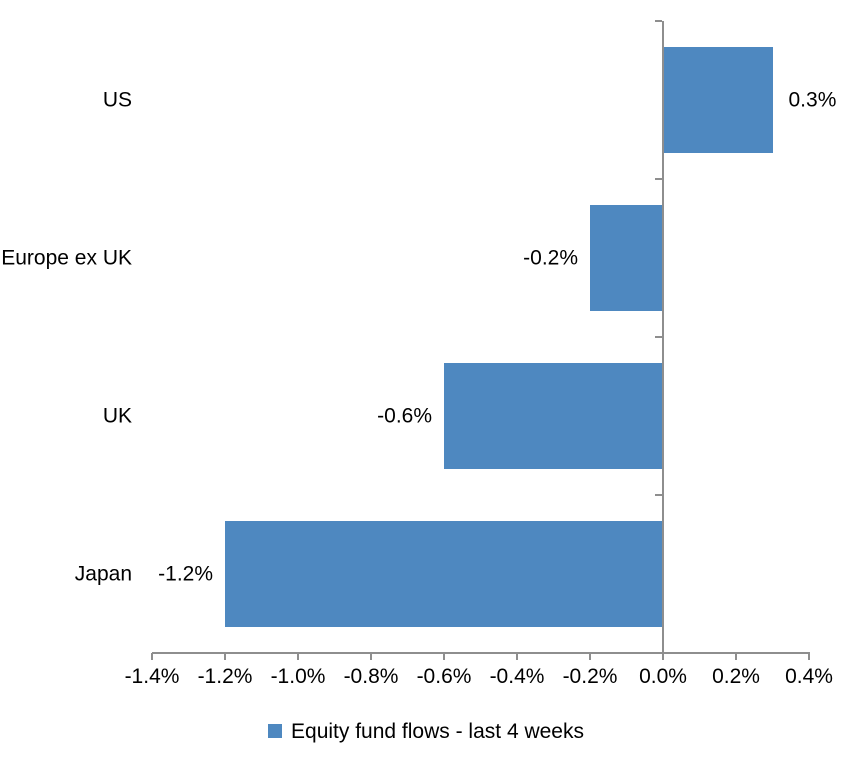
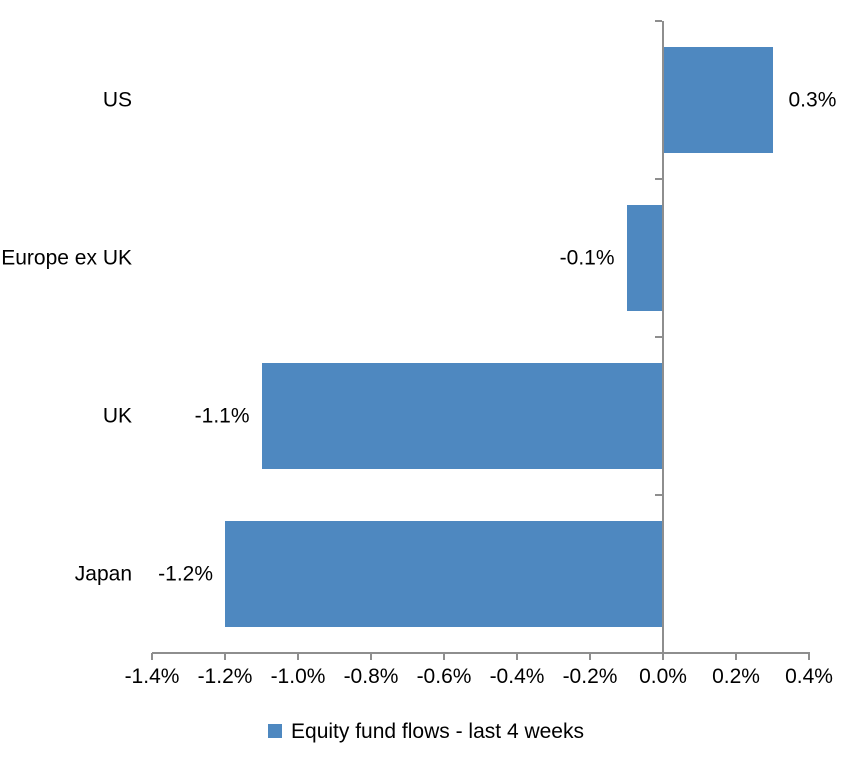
Europe ex UK: -0.2% -> -0.1%
UK: -0.6% -> -1.1%
